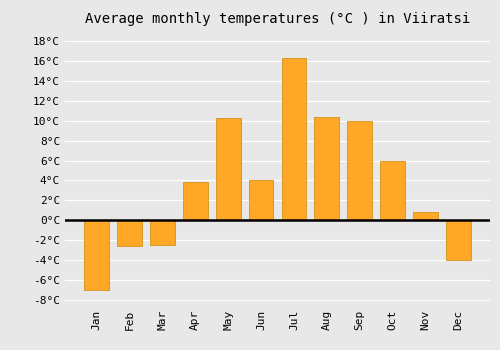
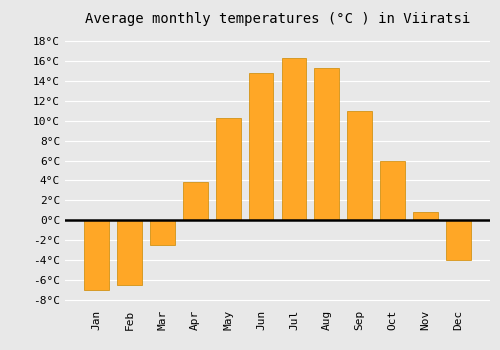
Feb: -2.6°C -> -6.5°C
Jun: 4.0°C -> 14.8°C
Aug: 10.4°C -> 15.3°C
Sep: 10.0°C -> 11.0°C
